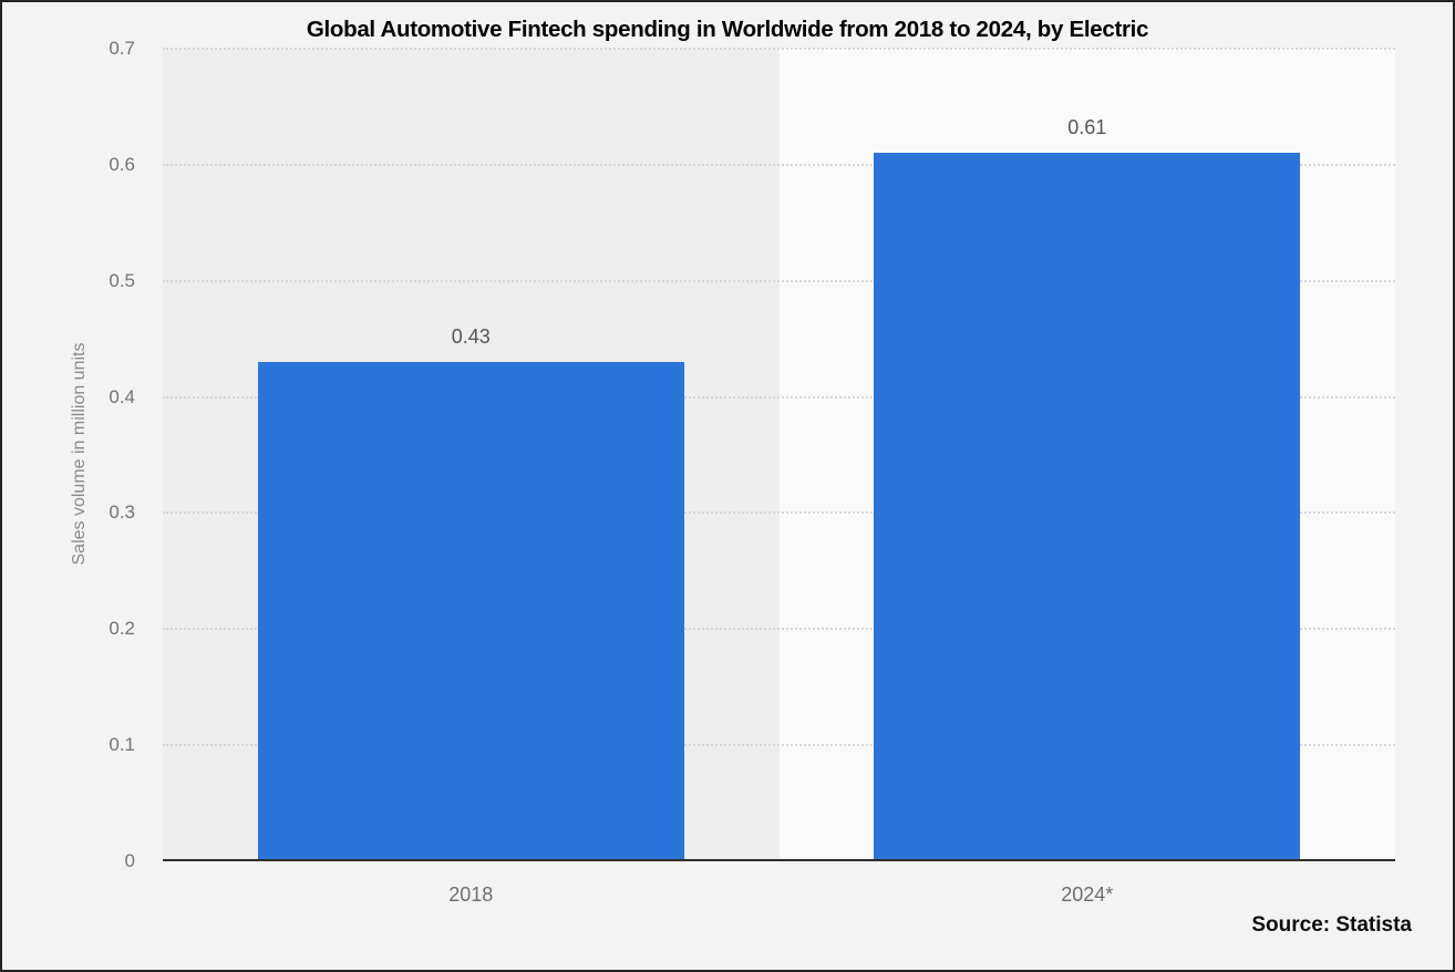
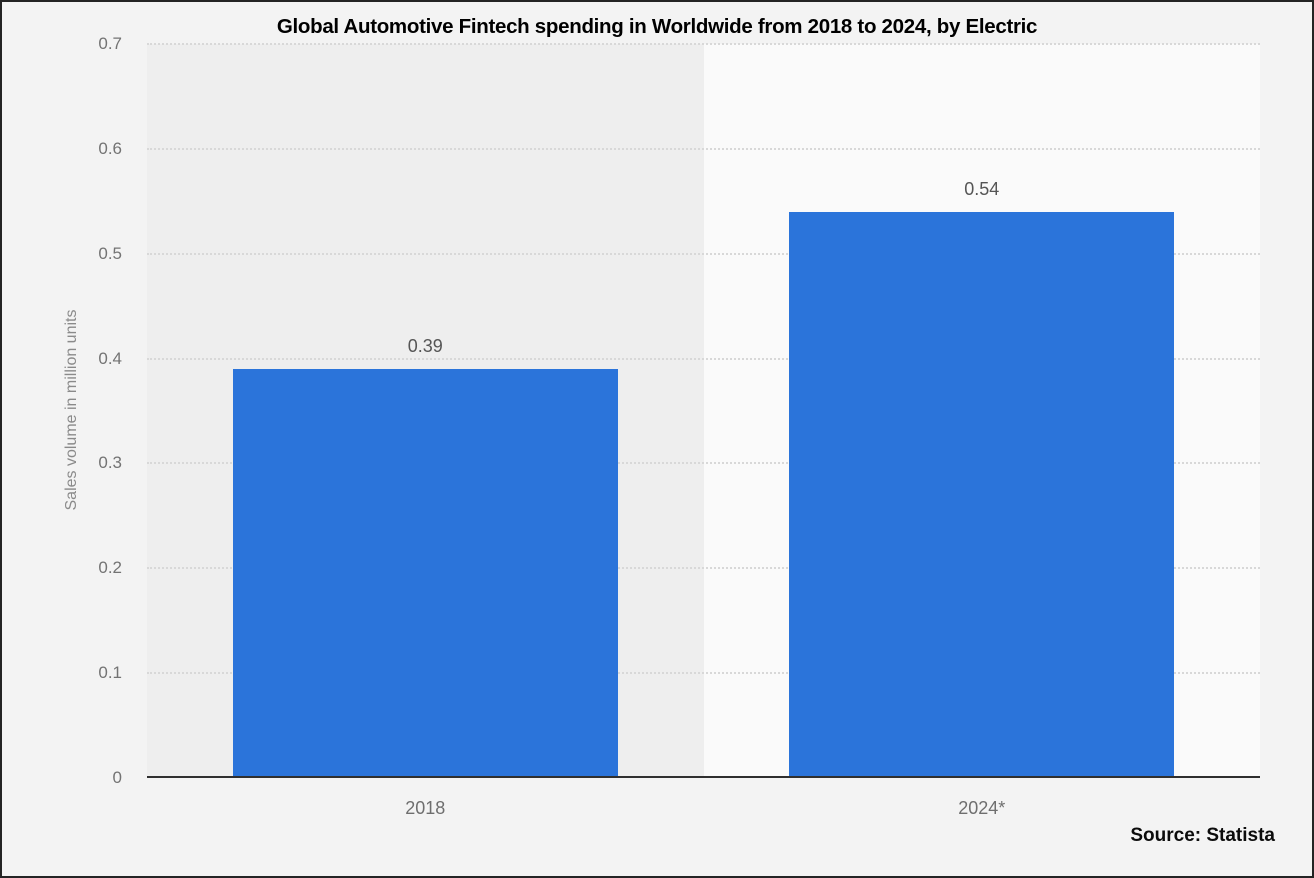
2018: 0.43 -> 0.39
2024*: 0.61 -> 0.54
